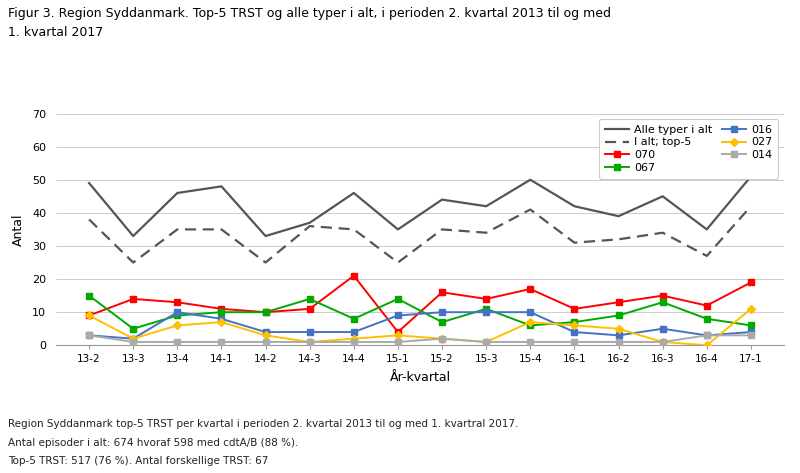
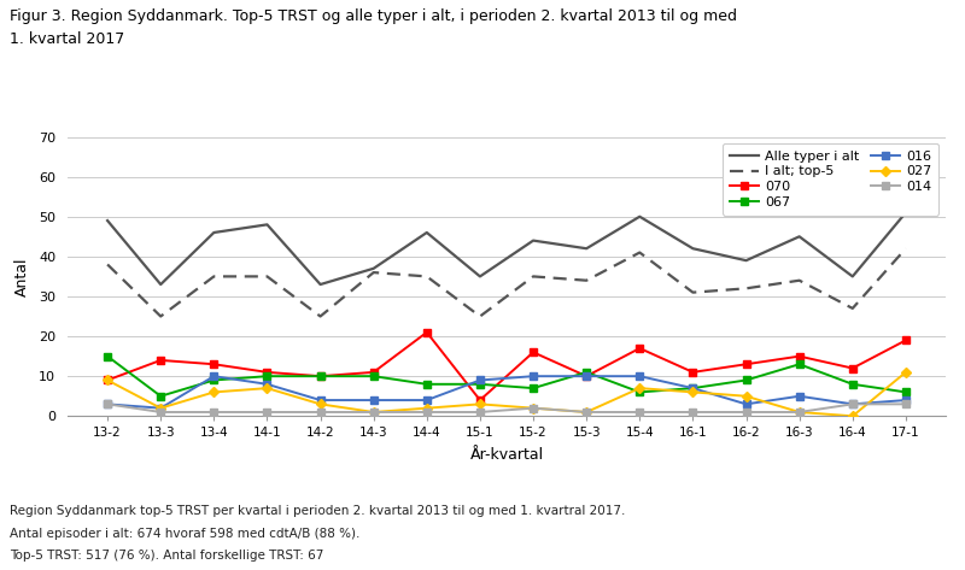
067/14-3: 14 -> 10
067/15-1: 14 -> 8
070/15-3: 14 -> 10
016/16-1: 4 -> 7
